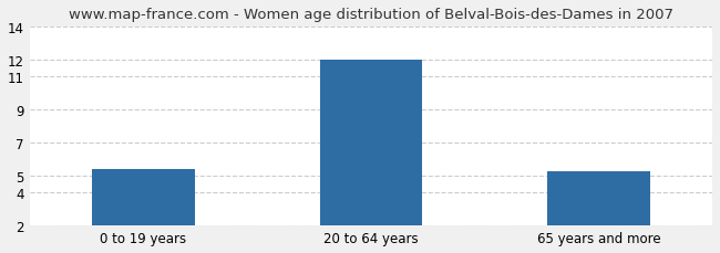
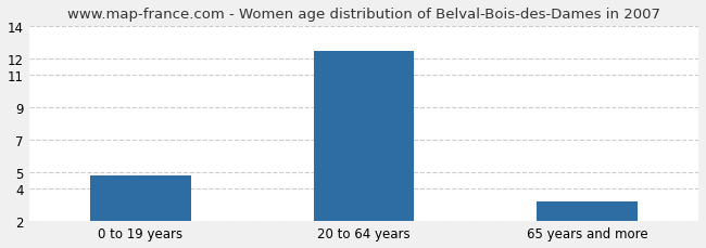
0 to 19 years: 5.4 -> 4.8
20 to 64 years: 12.0 -> 12.5
65 years and more: 5.3 -> 3.2
